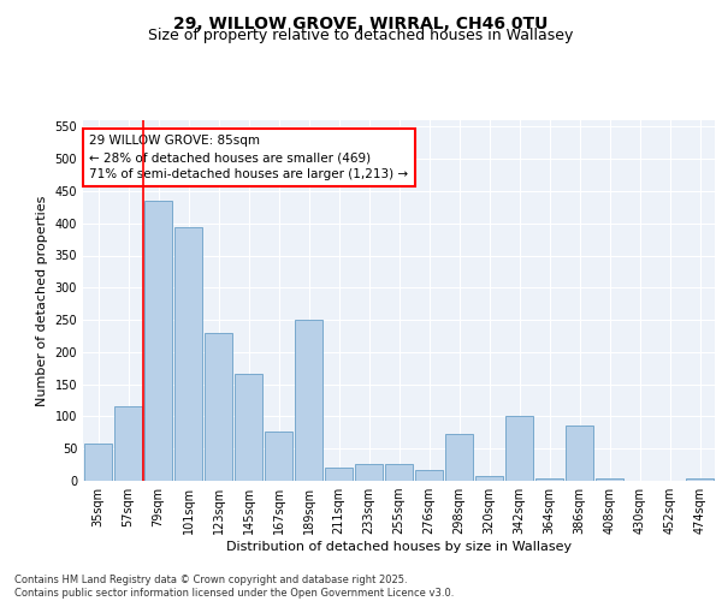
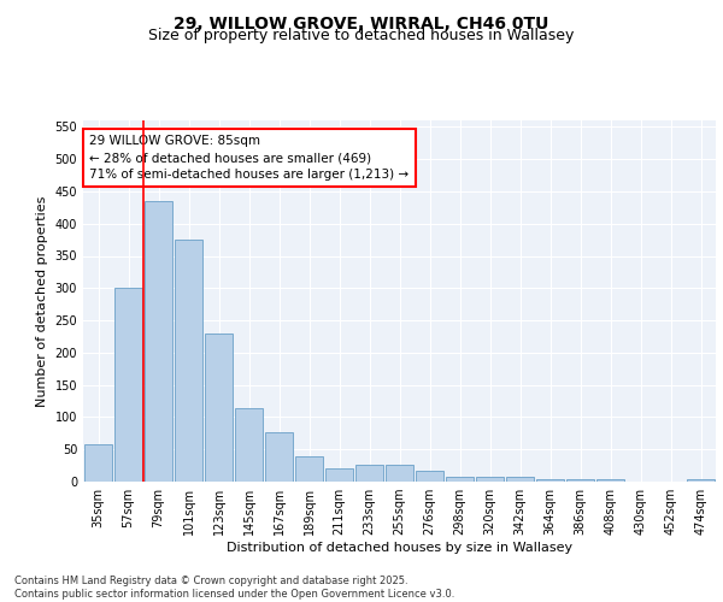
57sqm: 116 -> 300
101sqm: 394 -> 375
145sqm: 166 -> 113
189sqm: 250 -> 39
298sqm: 72 -> 8
342sqm: 100 -> 8
386sqm: 86 -> 4
